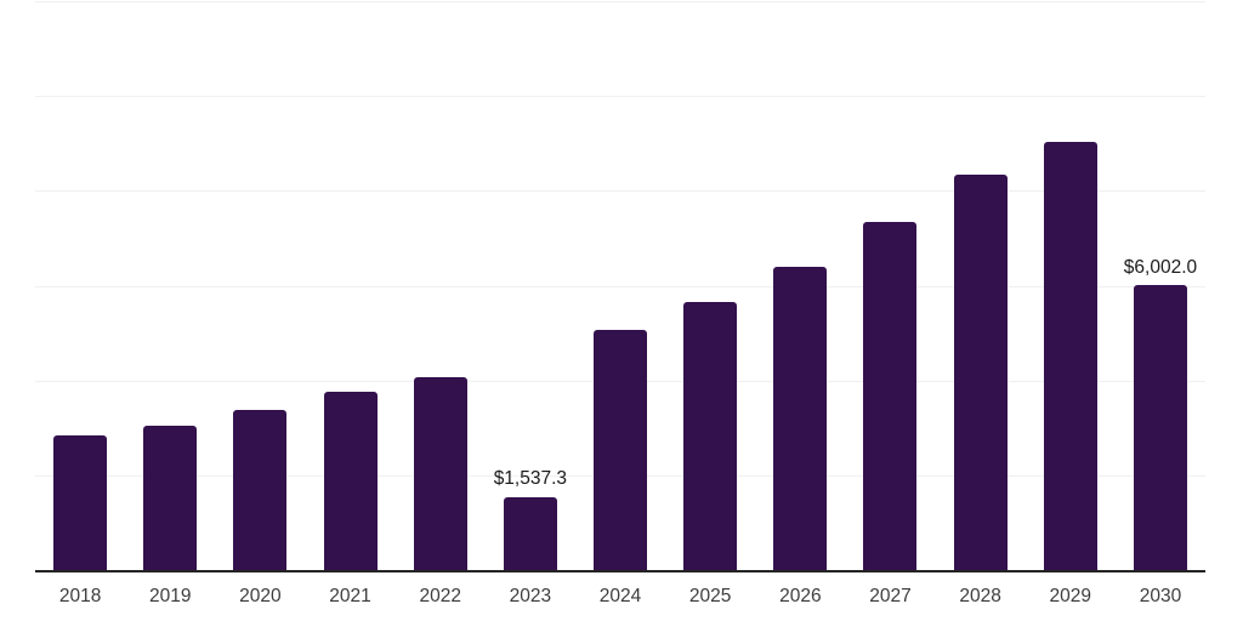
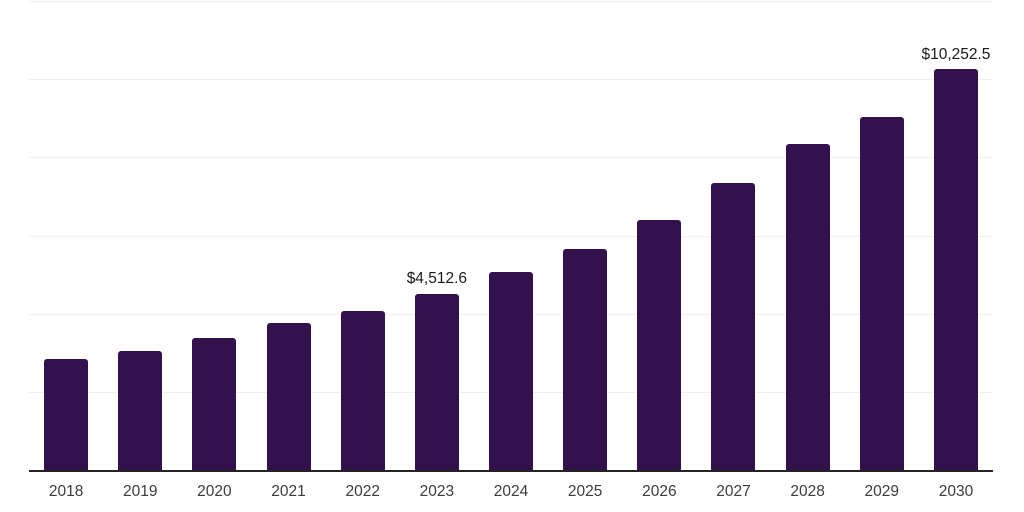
2023: $1,537.3 -> $4,512.6
2030: $6,002.0 -> $10,252.5
